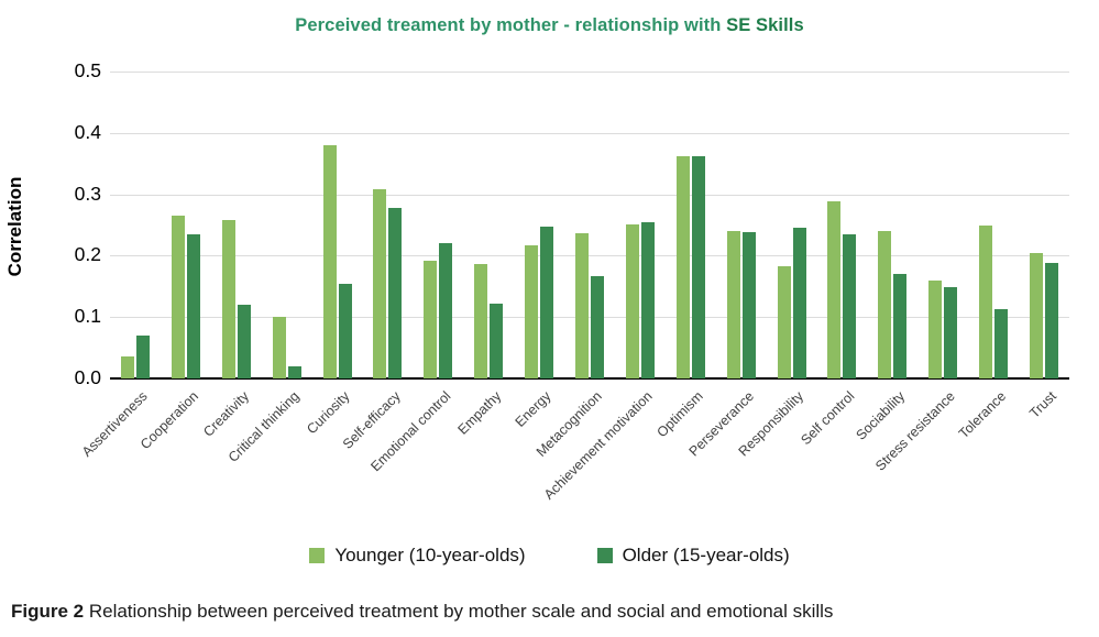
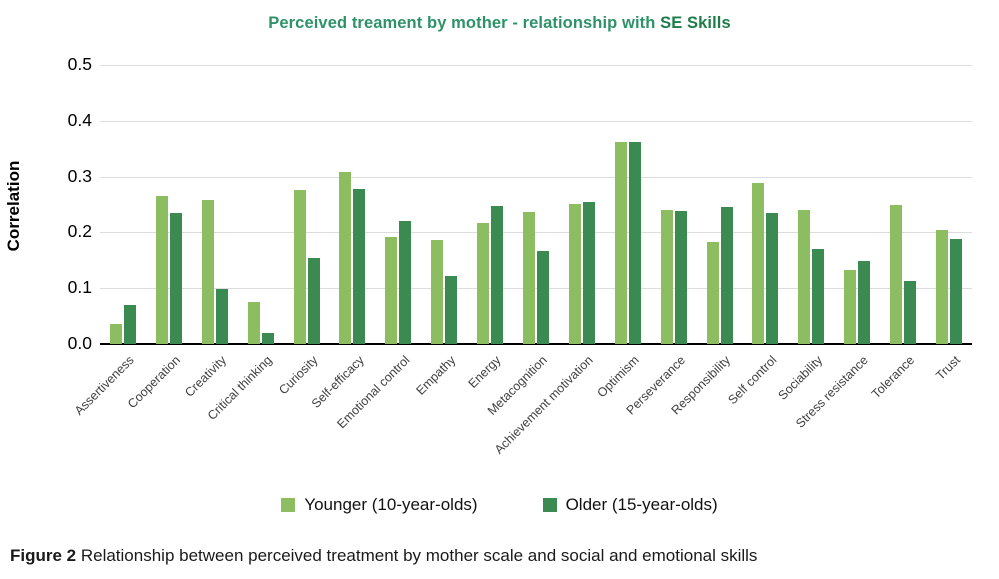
Older (15-year-olds)/Creativity: 0.12 -> 0.10
Younger (10-year-olds)/Critical thinking: 0.10 -> 0.08
Younger (10-year-olds)/Curiosity: 0.38 -> 0.28
Younger (10-year-olds)/Stress resistance: 0.16 -> 0.13
